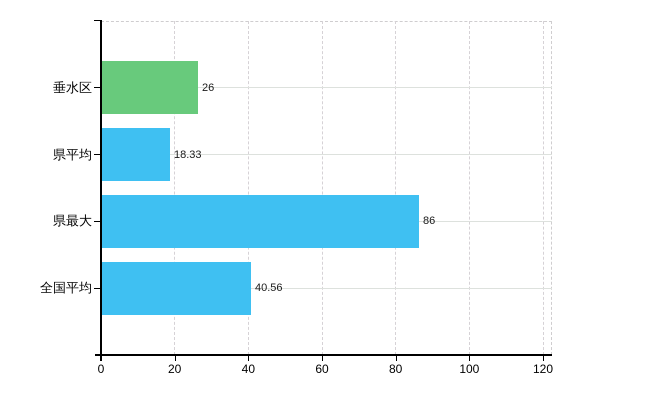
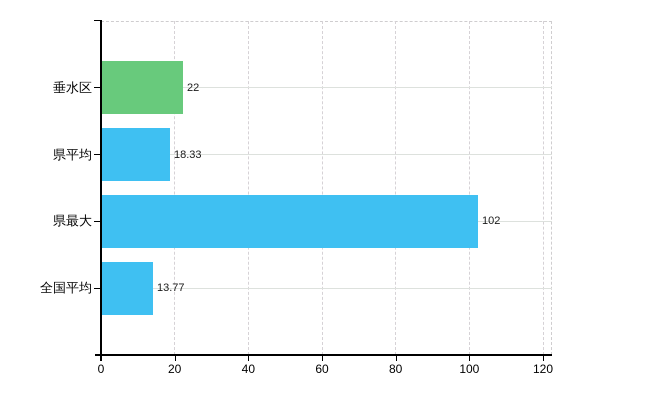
垂水区: 26 -> 22
県最大: 86 -> 102
全国平均: 40.56 -> 13.77
